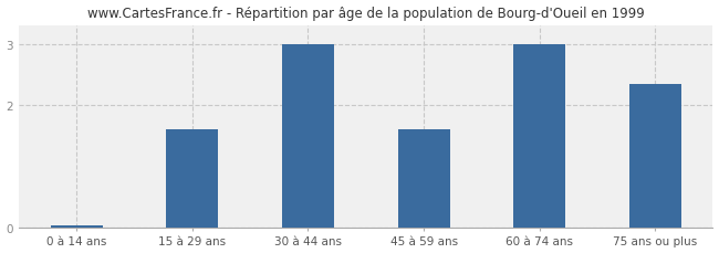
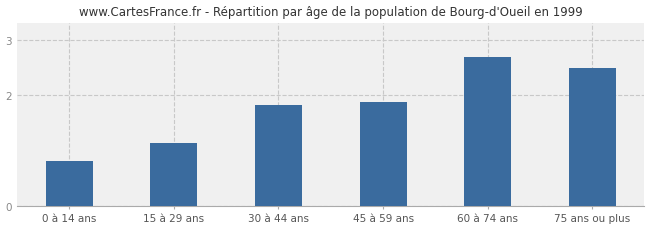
0 à 14 ans: 0.03 -> 0.80
15 à 29 ans: 1.60 -> 1.14
30 à 44 ans: 3.00 -> 1.82
45 à 59 ans: 1.60 -> 1.88
60 à 74 ans: 3.00 -> 2.68
75 ans ou plus: 2.35 -> 2.48
